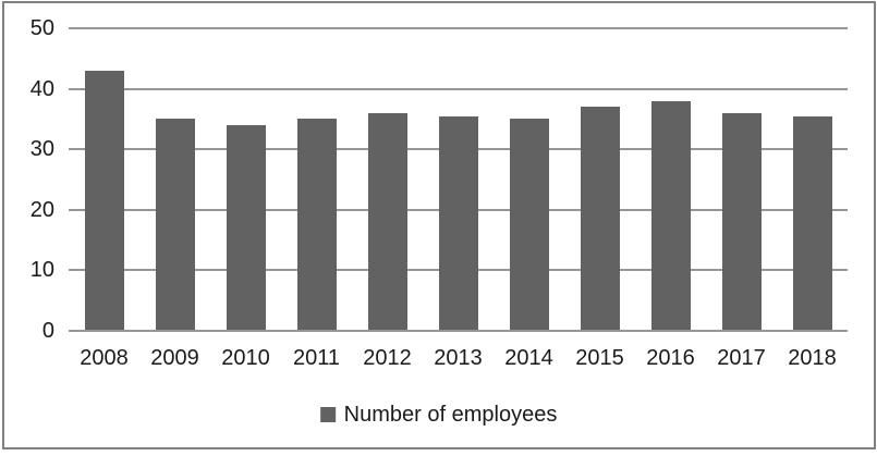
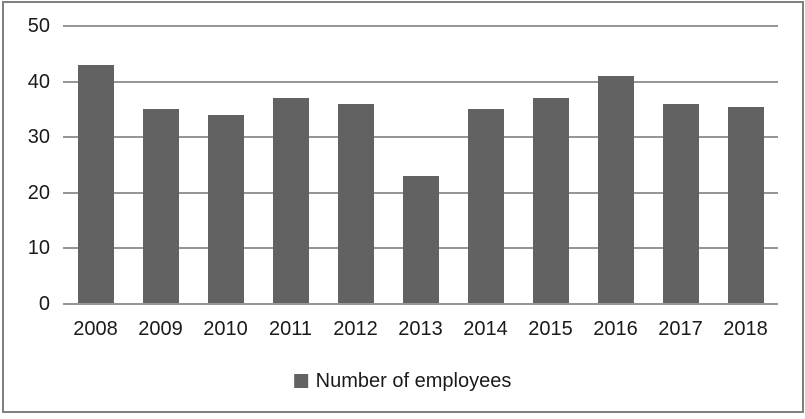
2011: 35 -> 37
2013: 36 -> 23
2016: 38 -> 41
